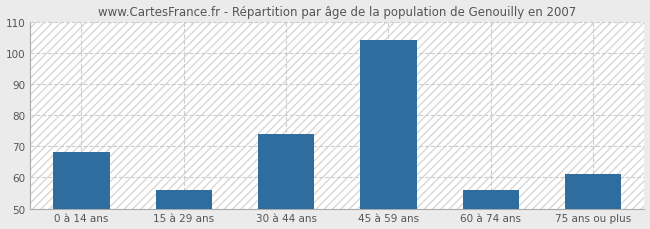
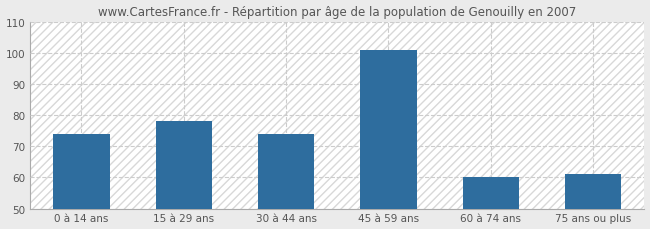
0 à 14 ans: 68 -> 74
15 à 29 ans: 56 -> 78
45 à 59 ans: 104 -> 101
60 à 74 ans: 56 -> 60
